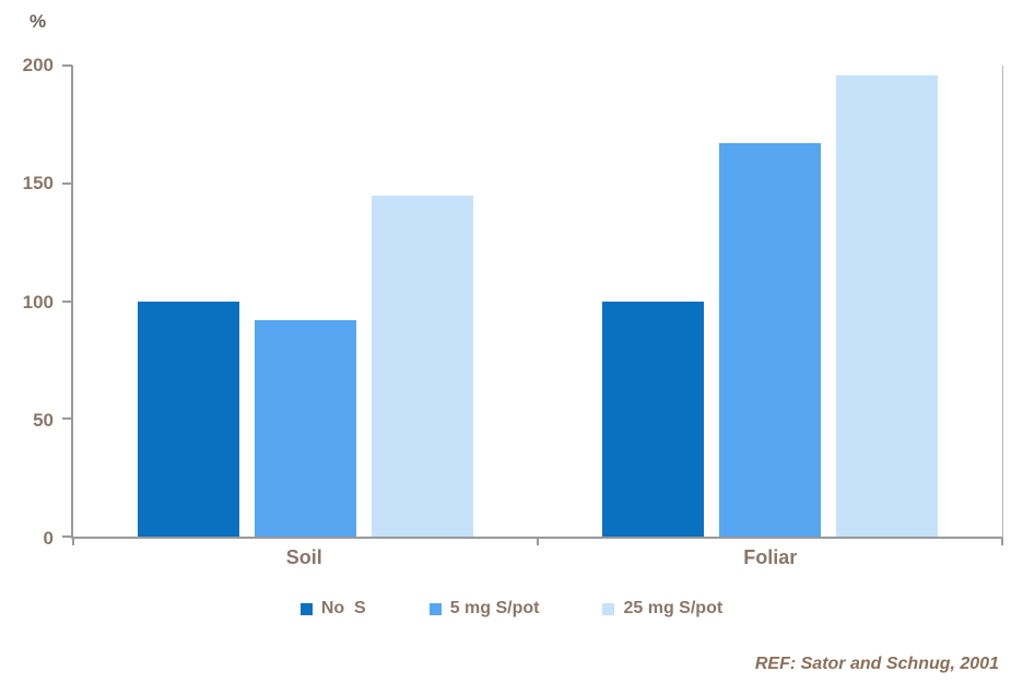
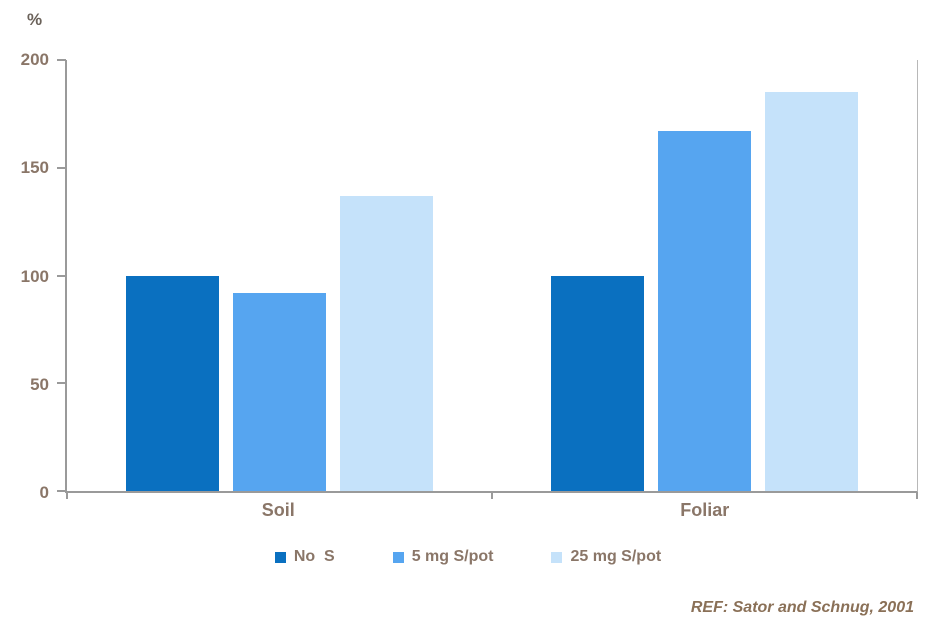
25 mg S/pot/Soil: 145 -> 137
25 mg S/pot/Foliar: 196 -> 185
